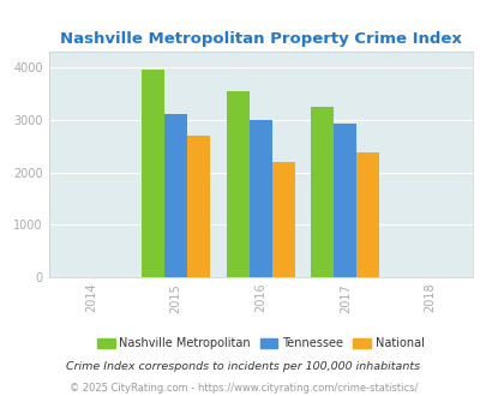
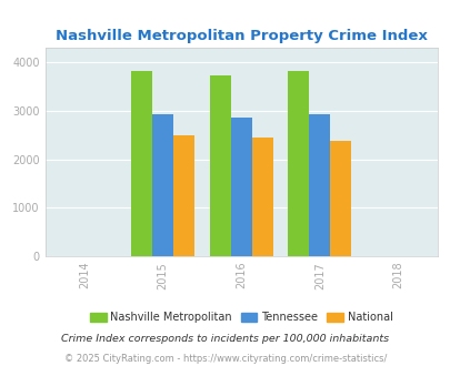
Nashville Metropolitan/2015: 3950 -> 3820
Tennessee/2015: 3100 -> 2930
National/2015: 2700 -> 2500
Nashville Metropolitan/2016: 3550 -> 3720
Tennessee/2016: 3000 -> 2860
National/2016: 2200 -> 2450
Nashville Metropolitan/2017: 3250 -> 3820
